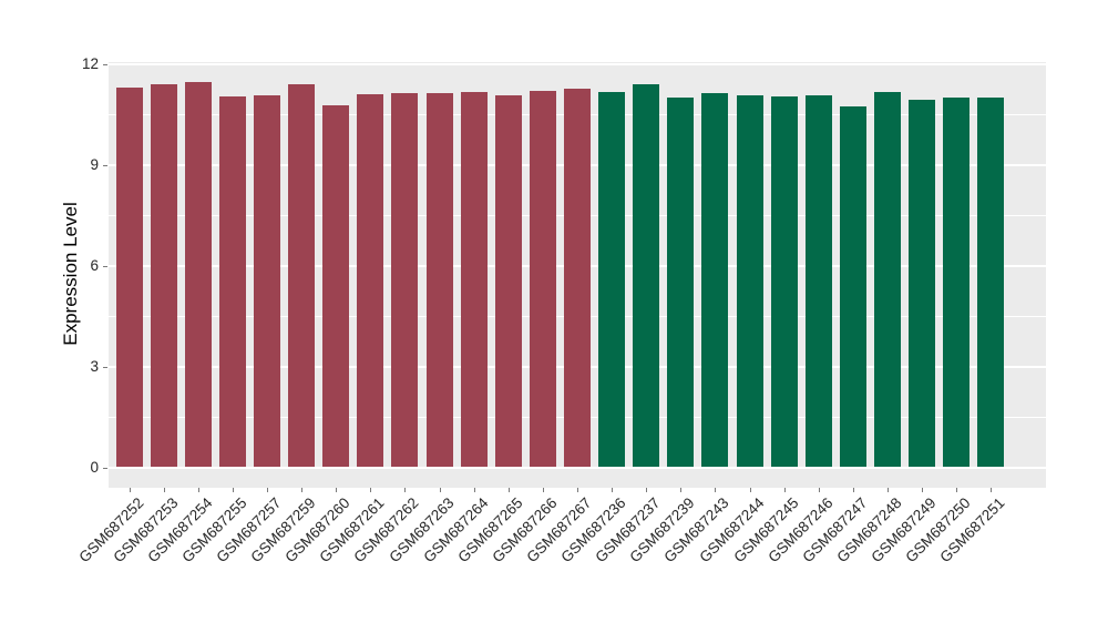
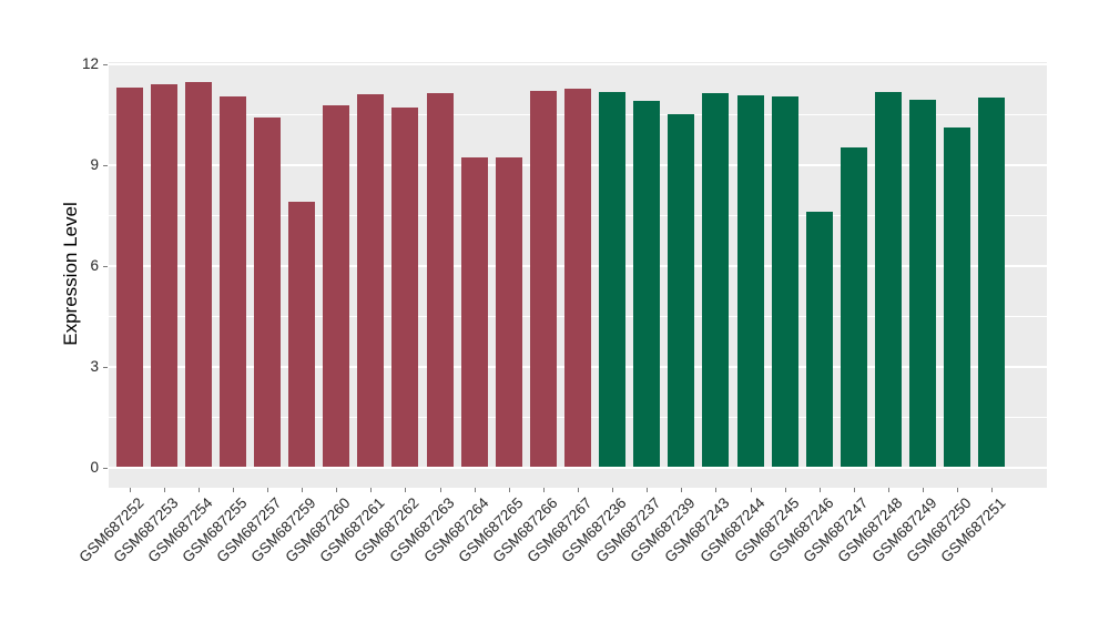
GSM687257: 11.1 -> 10.4
GSM687259: 11.4 -> 7.9
GSM687262: 11.1 -> 10.7
GSM687264: 11.2 -> 9.2
GSM687265: 11.1 -> 9.2
GSM687237: 11.4 -> 10.9
GSM687239: 11.0 -> 10.5
GSM687246: 11.1 -> 7.6
GSM687247: 10.7 -> 9.5
GSM687250: 11.0 -> 10.1
